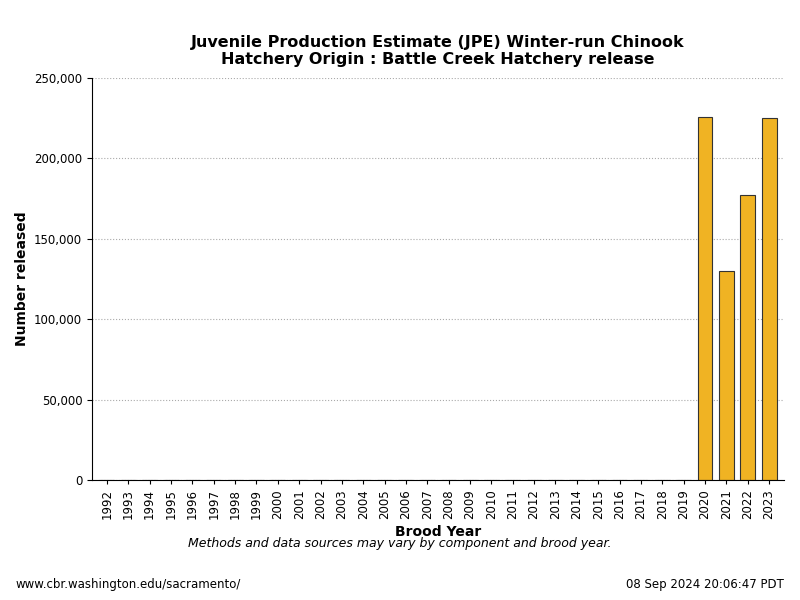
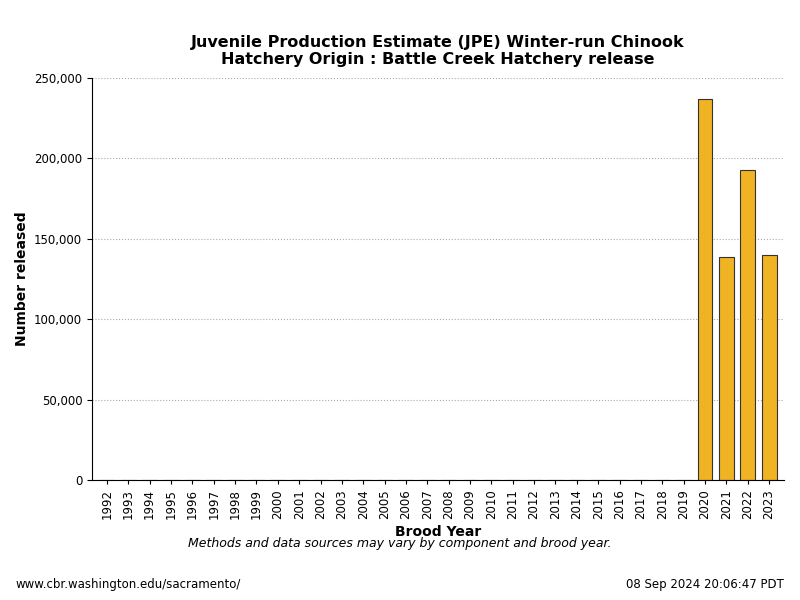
2020: 226,000 -> 237,000
2021: 130,000 -> 138,000
2022: 177,000 -> 193,000
2023: 225,000 -> 140,000
